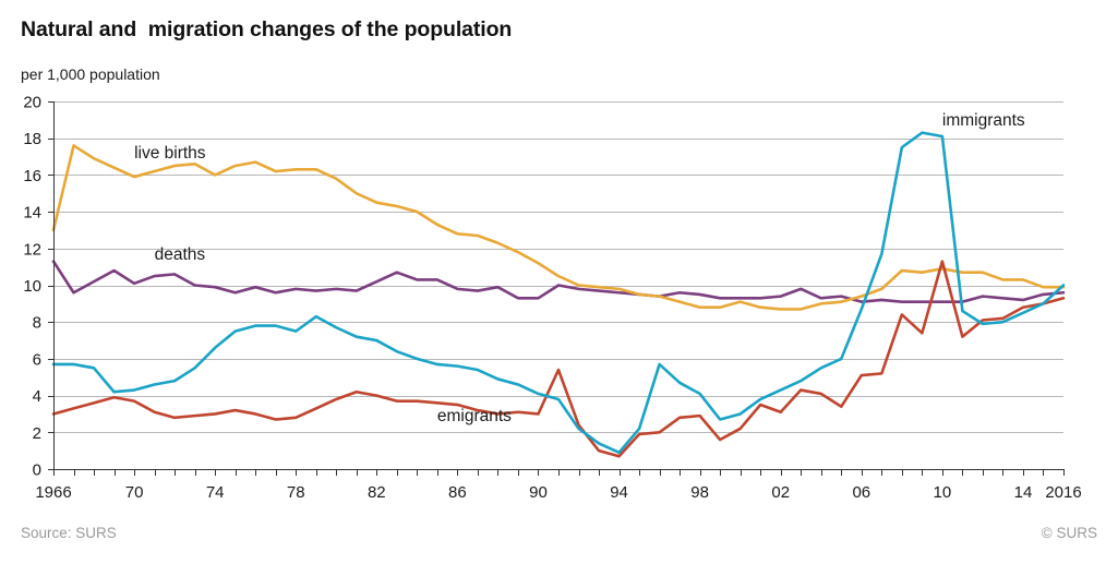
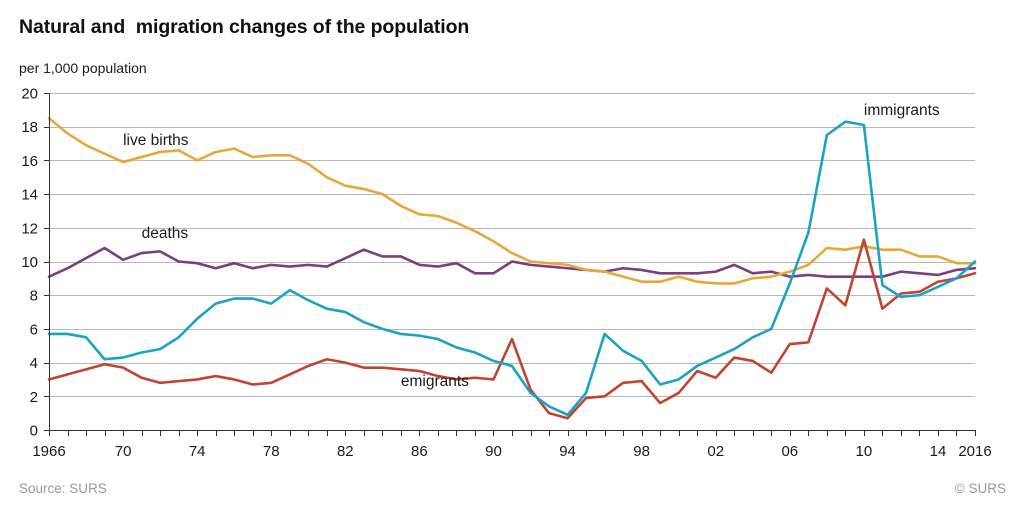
live births/1966: 13.0 -> 18.5
deaths/1966: 11.3 -> 9.1
